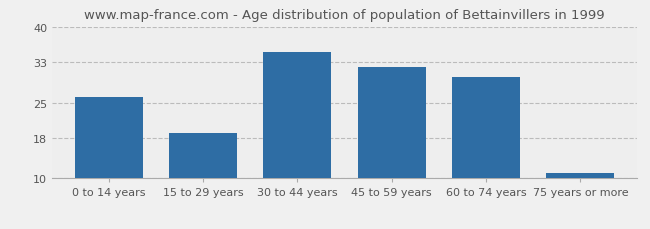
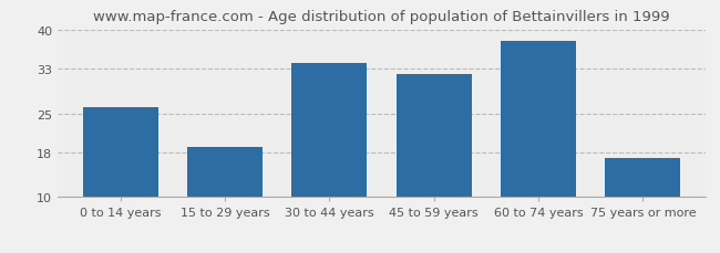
30 to 44 years: 35 -> 34
60 to 74 years: 30 -> 38
75 years or more: 11 -> 17
